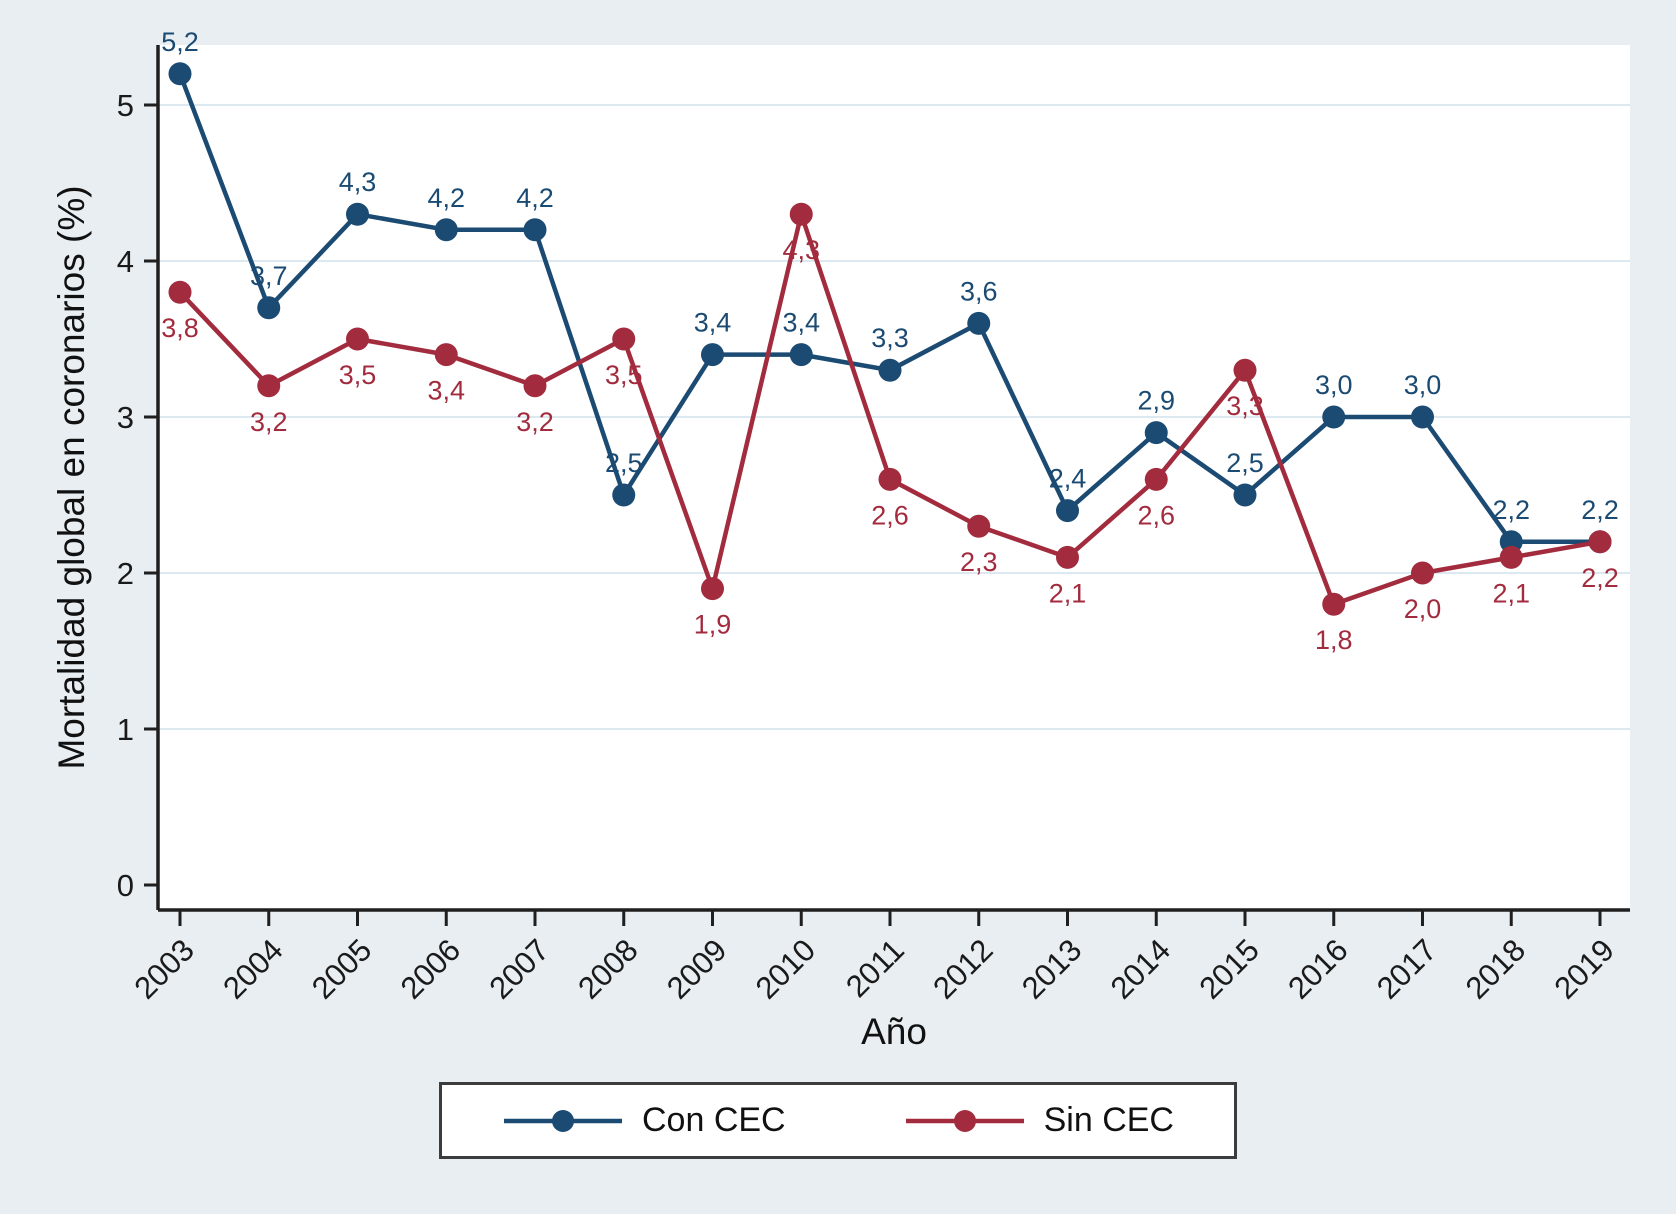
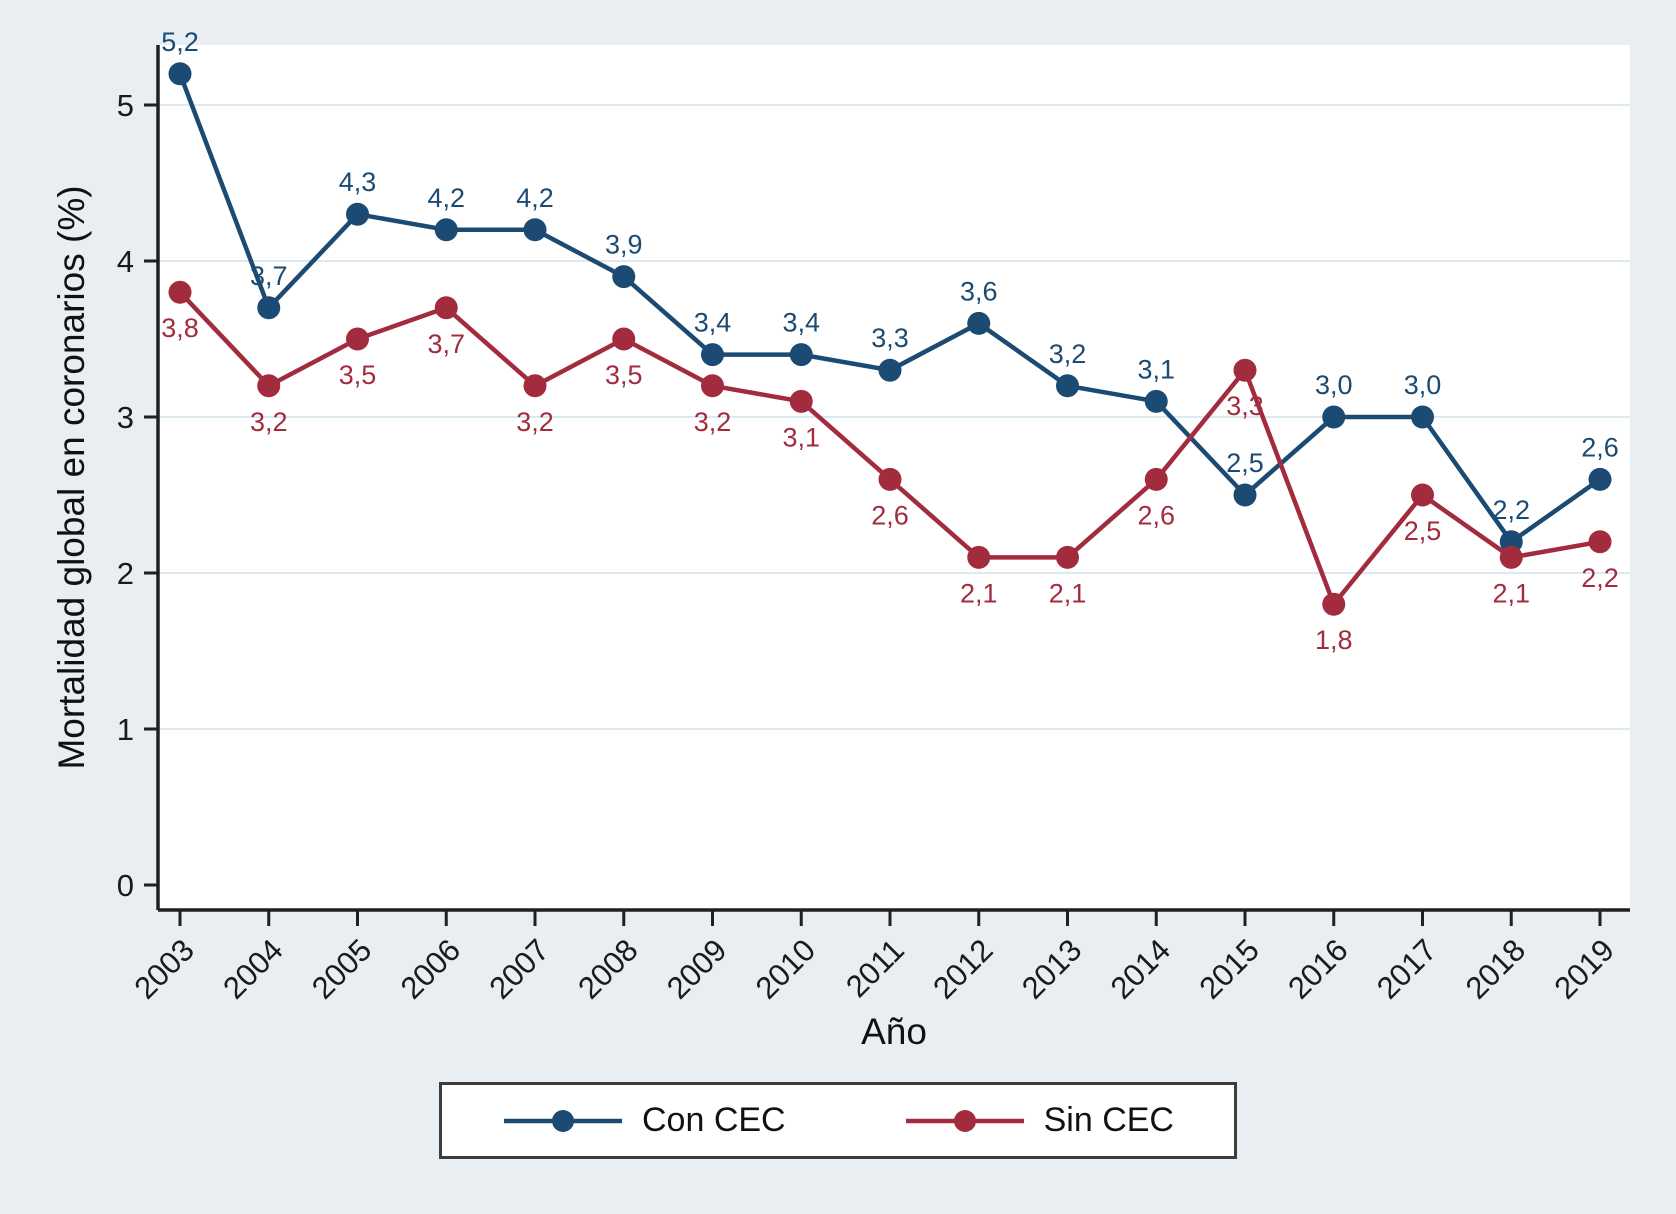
Sin CEC/2006: 3,4 -> 3,7
Con CEC/2008: 2,5 -> 3,9
Sin CEC/2009: 1,9 -> 3,2
Sin CEC/2010: 4,3 -> 3,1
Sin CEC/2012: 2,3 -> 2,1
Con CEC/2013: 2,4 -> 3,2
Con CEC/2014: 2,9 -> 3,1
Sin CEC/2017: 2,0 -> 2,5
Con CEC/2019: 2,2 -> 2,6
